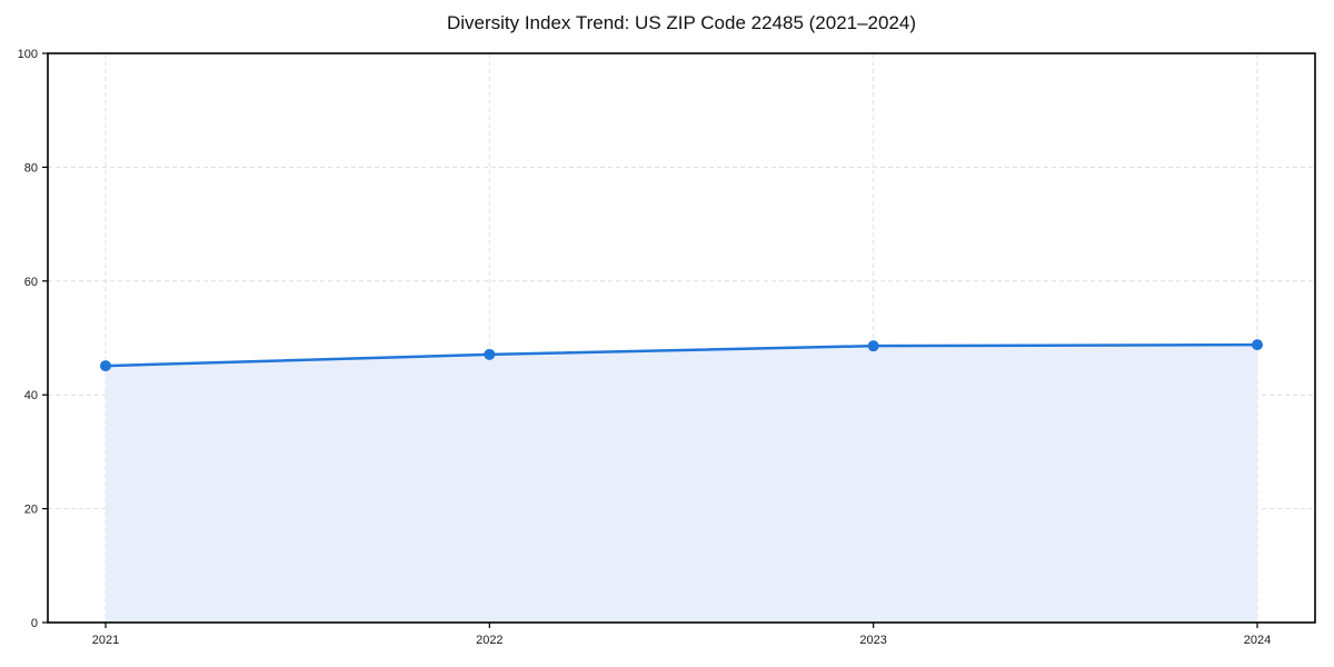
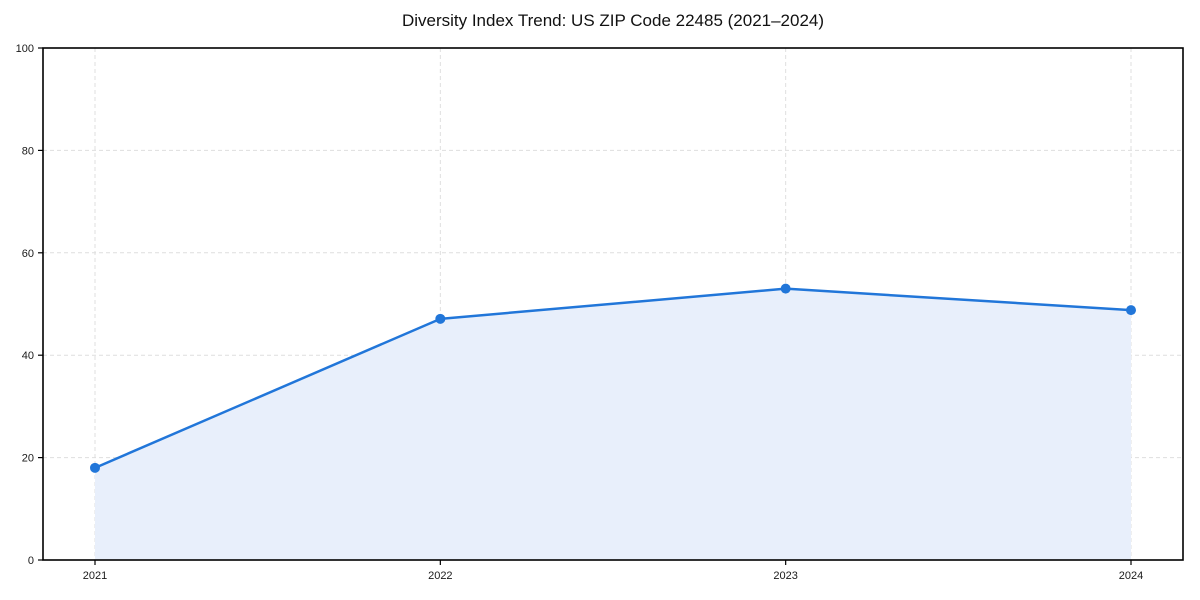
2021: 45 -> 18
2023: 49 -> 53
